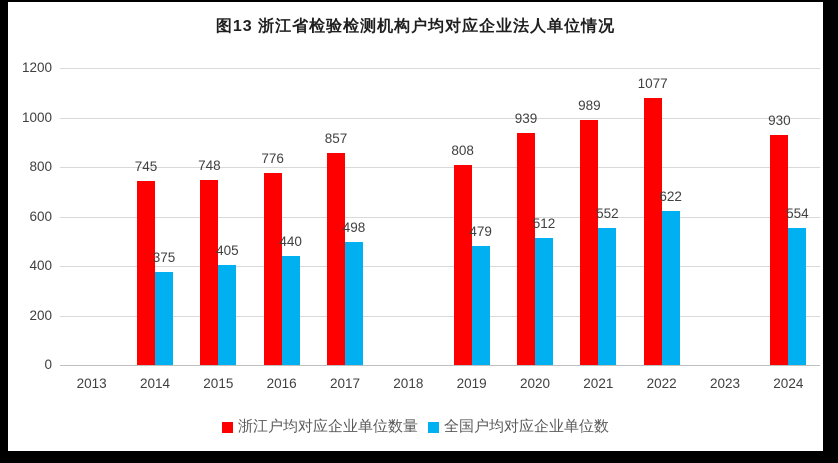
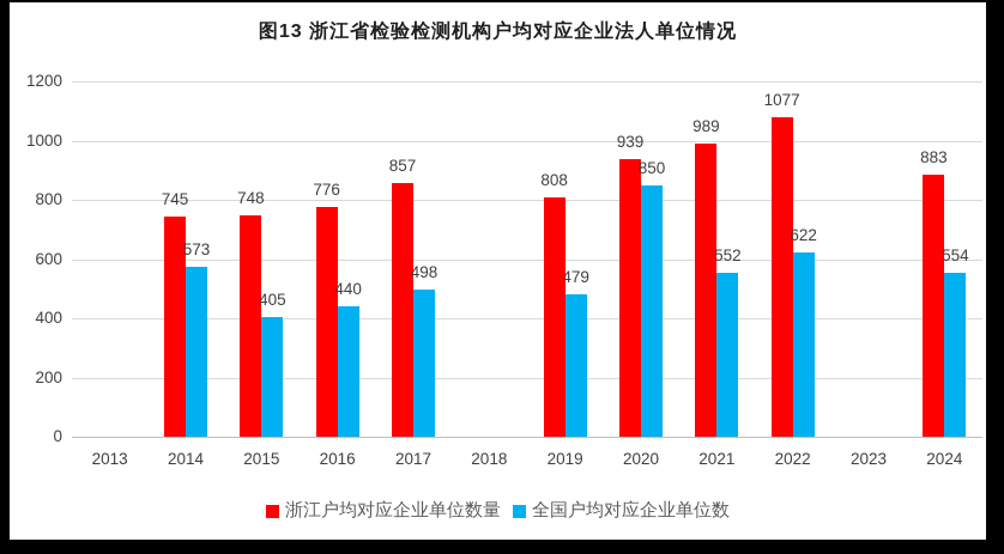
全国户均对应企业单位数/2014: 375 -> 573
全国户均对应企业单位数/2020: 512 -> 850
浙江户均对应企业单位数量/2024: 930 -> 883
